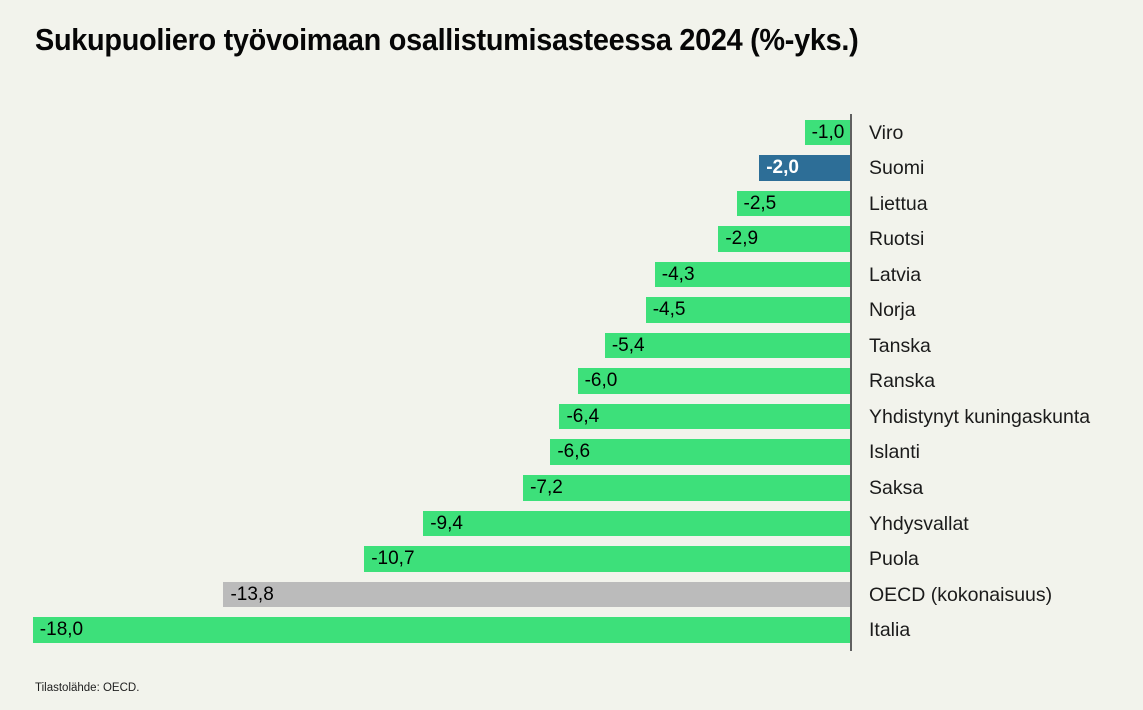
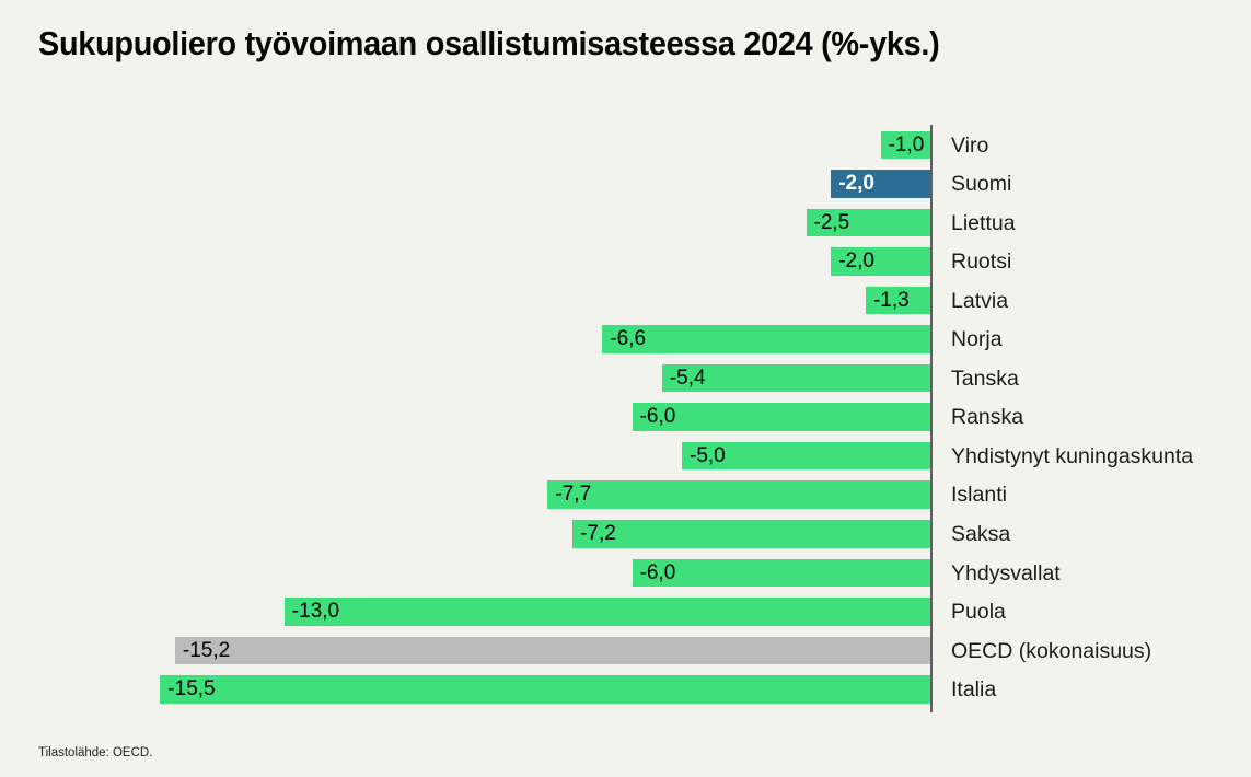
Ruotsi: -2,9 -> -2,0
Latvia: -4,3 -> -1,3
Norja: -4,5 -> -6,6
Yhdistynyt kuningaskunta: -6,4 -> -5,0
Islanti: -6,6 -> -7,7
Yhdysvallat: -9,4 -> -6,0
Puola: -10,7 -> -13,0
OECD (kokonaisuus): -13,8 -> -15,2
Italia: -18,0 -> -15,5
